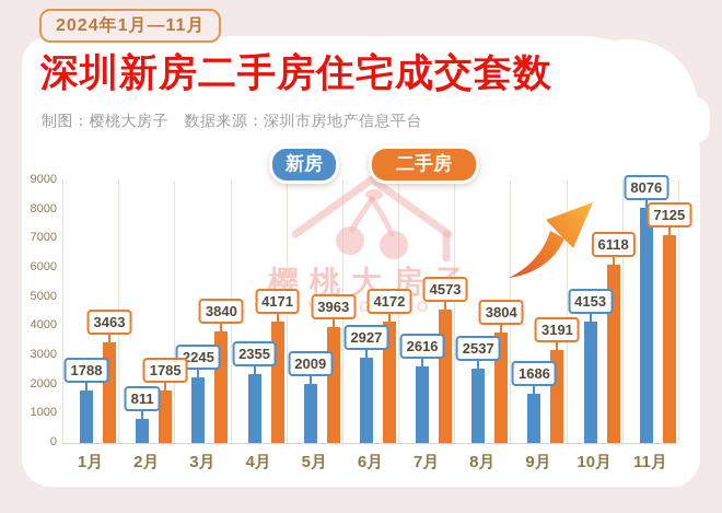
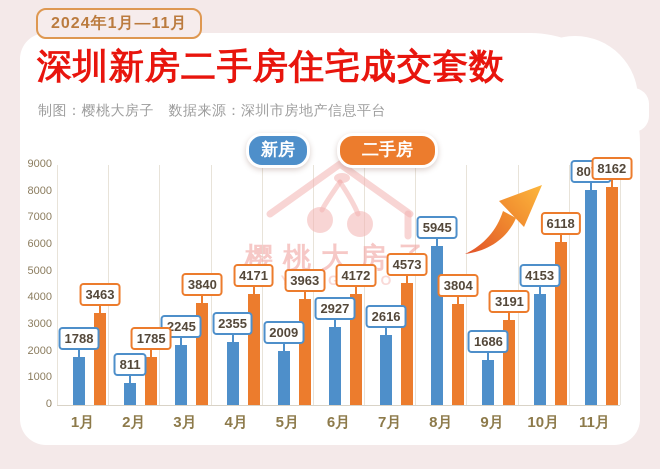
新房/8月: 2537 -> 5945
二手房/11月: 7125 -> 8162
